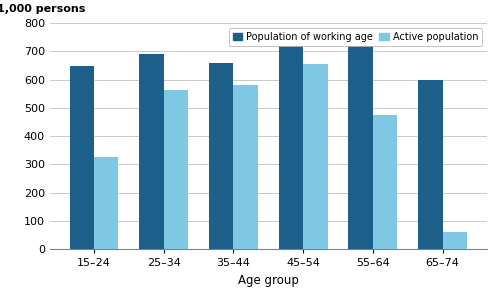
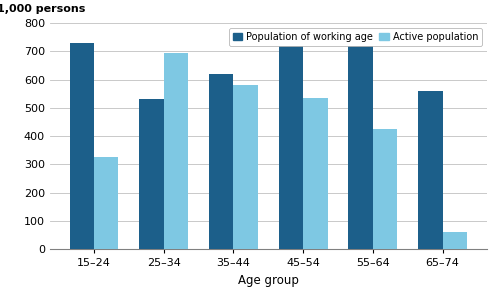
Population of working age/15–24: 650 -> 730
Population of working age/25–34: 690 -> 530
Active population/25–34: 565 -> 695
Population of working age/35–44: 660 -> 620
Active population/45–54: 655 -> 535
Active population/55–64: 475 -> 425
Population of working age/65–74: 600 -> 560
